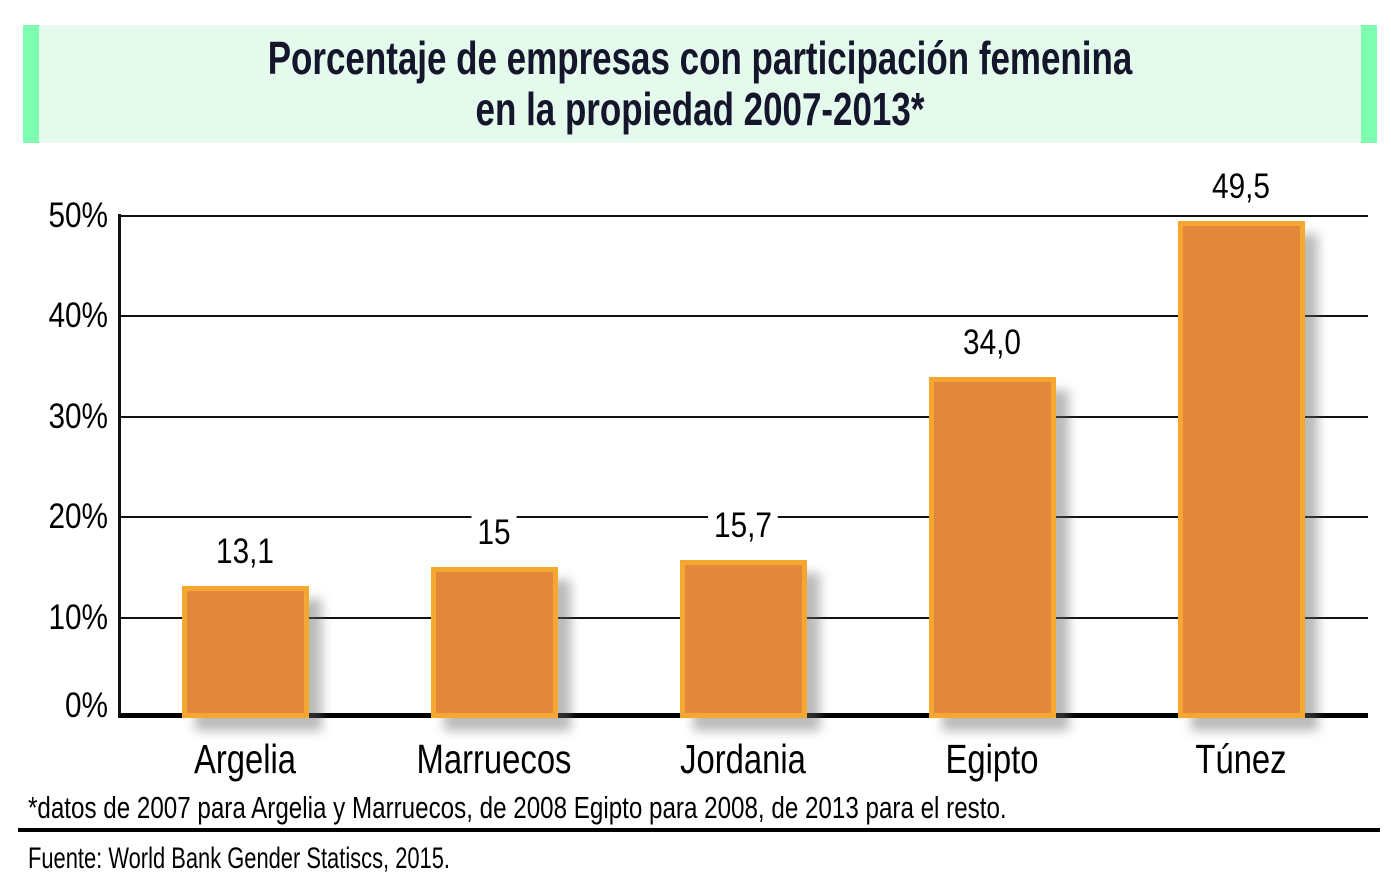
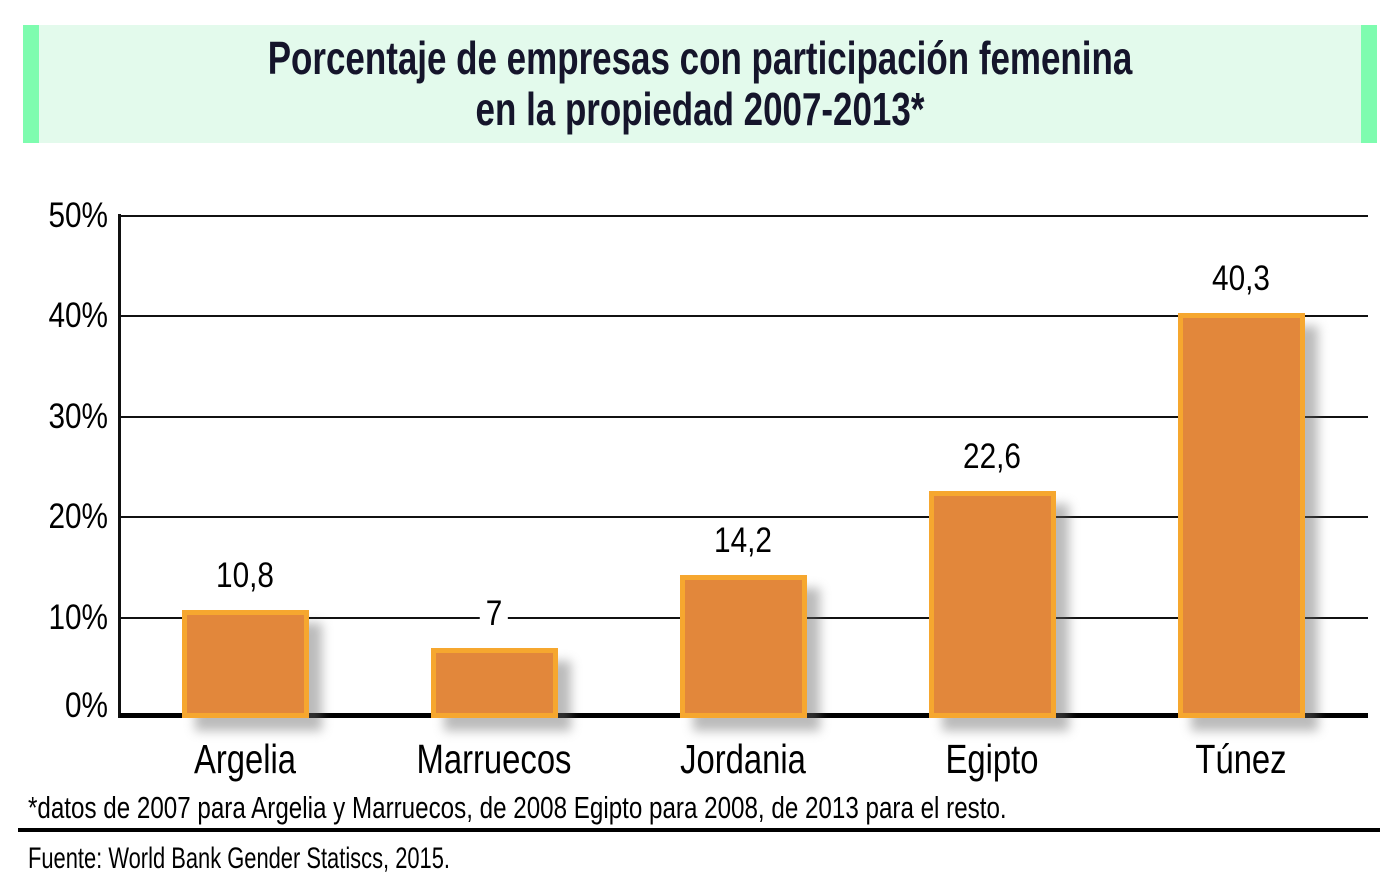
Argelia: 13,1 -> 10,8
Marruecos: 15 -> 7
Jordania: 15,7 -> 14,2
Egipto: 34,0 -> 22,6
Túnez: 49,5 -> 40,3
